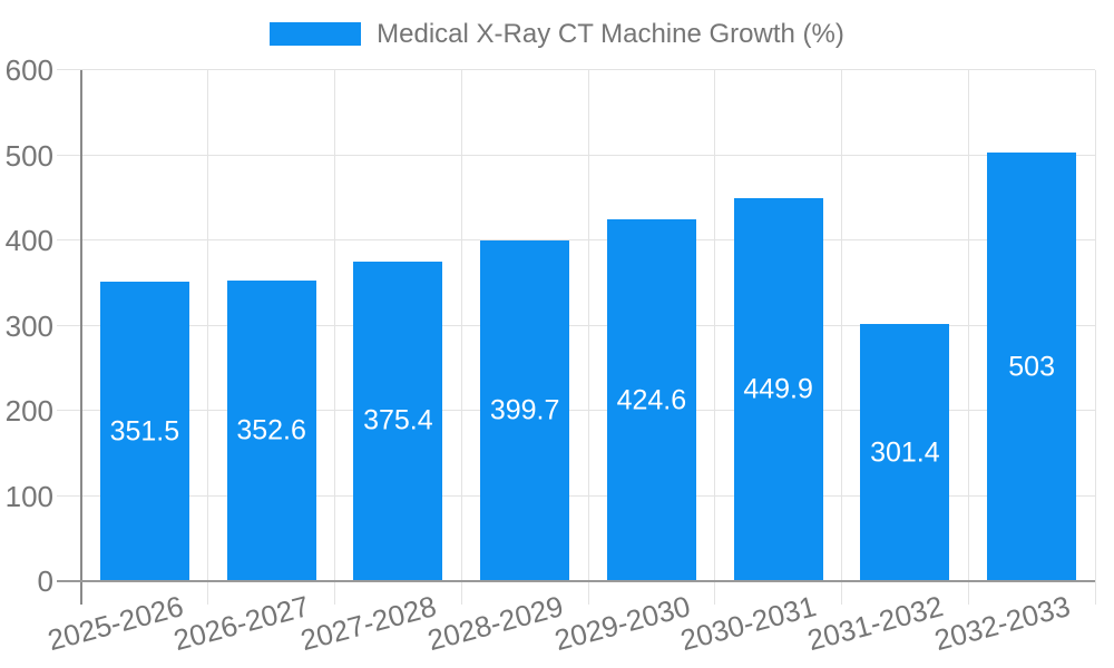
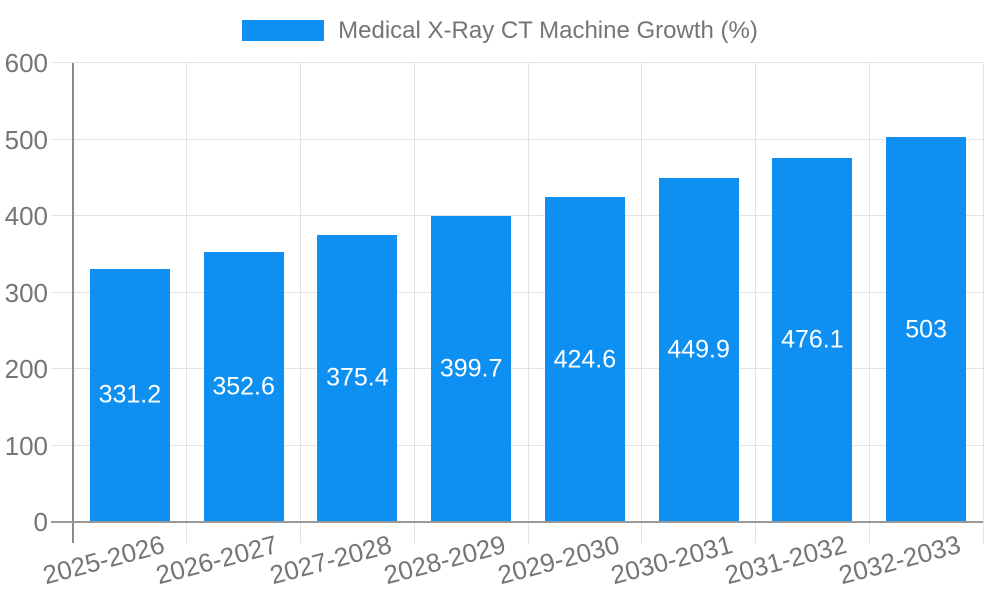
2025-2026: 351.5 -> 331.2
2031-2032: 301.4 -> 476.1
